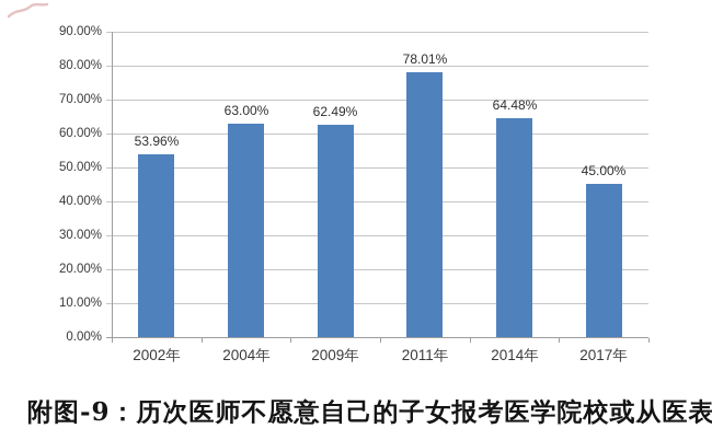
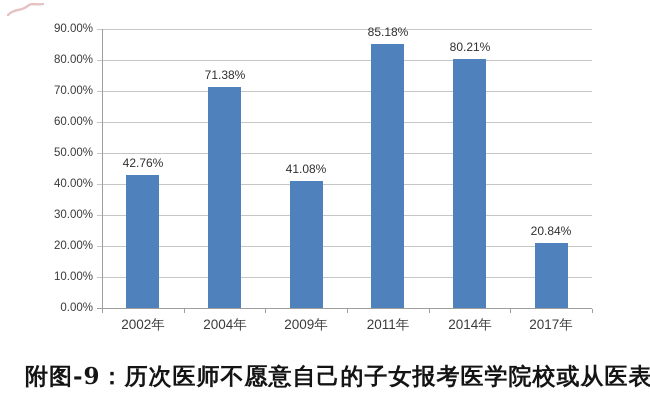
2002年: 53.96% -> 42.76%
2004年: 63.00% -> 71.38%
2009年: 62.49% -> 41.08%
2011年: 78.01% -> 85.18%
2014年: 64.48% -> 80.21%
2017年: 45.00% -> 20.84%
